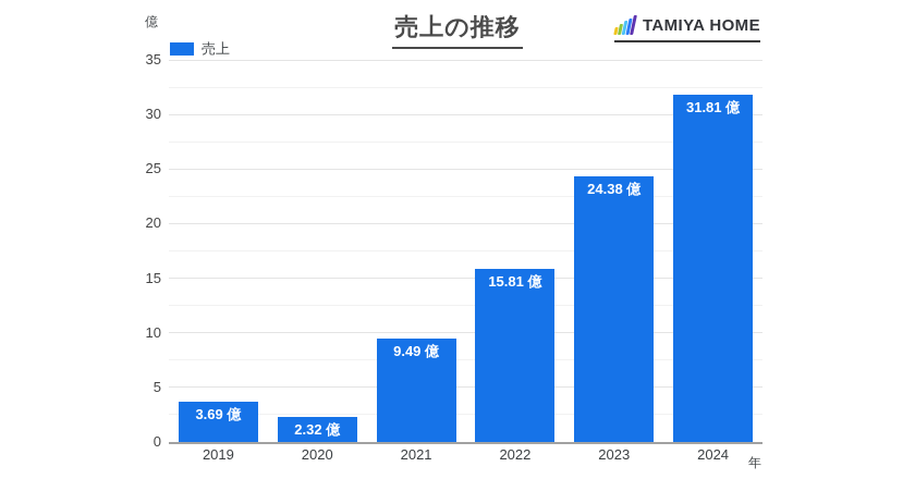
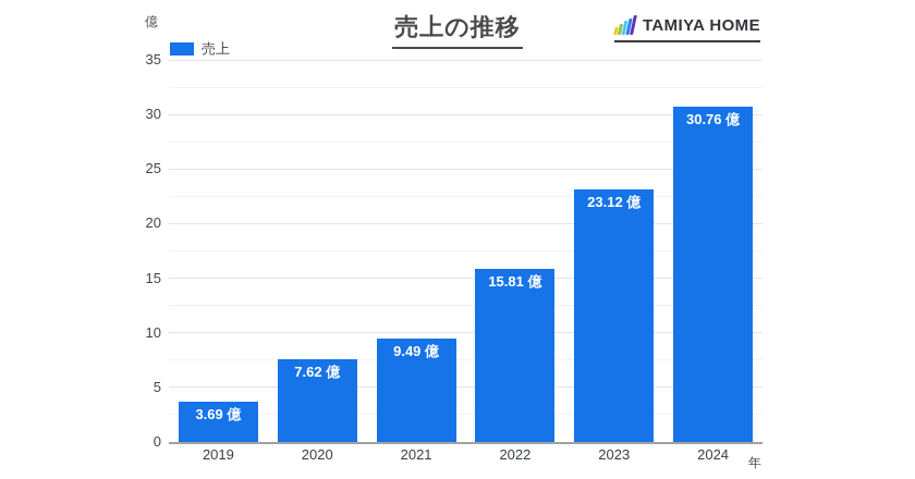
2020: 2.32 -> 7.62
2023: 24.38 -> 23.12
2024: 31.81 -> 30.76
